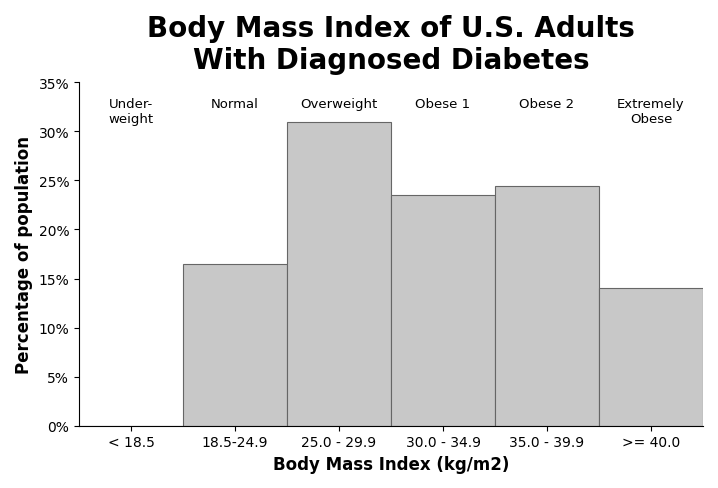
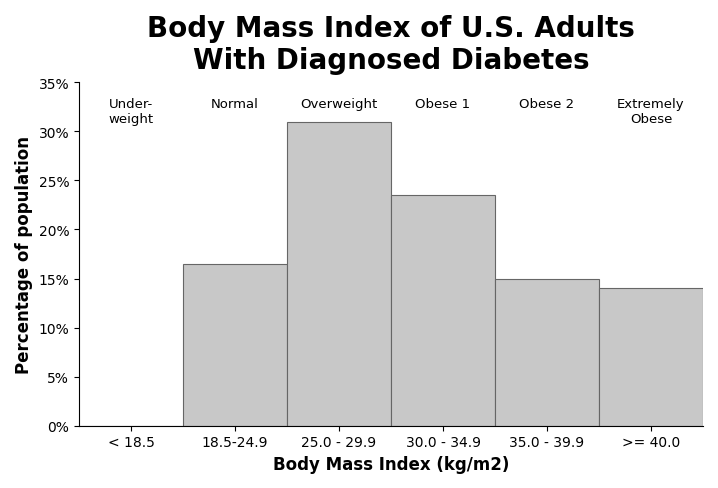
35.0 - 39.9: 24.4% -> 15.0%
